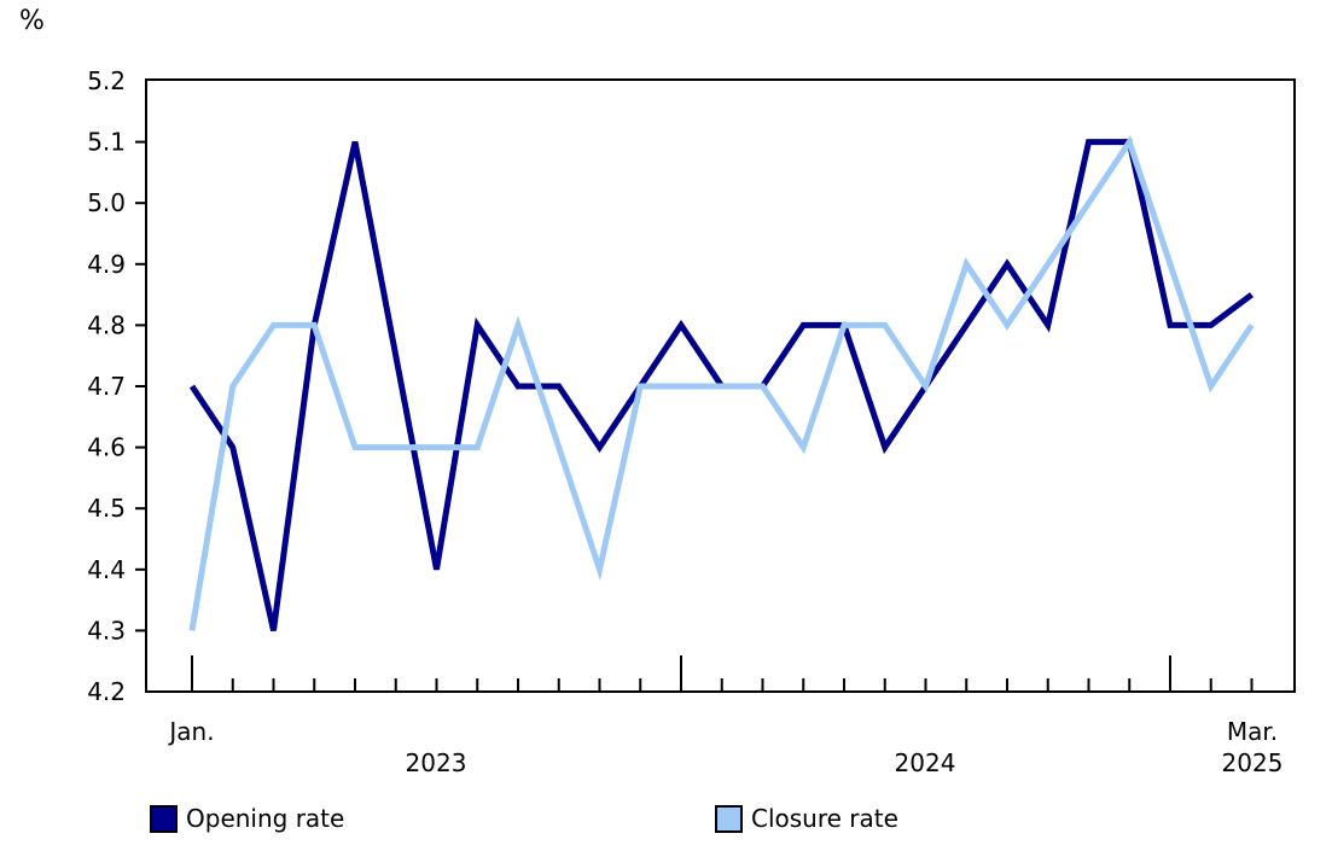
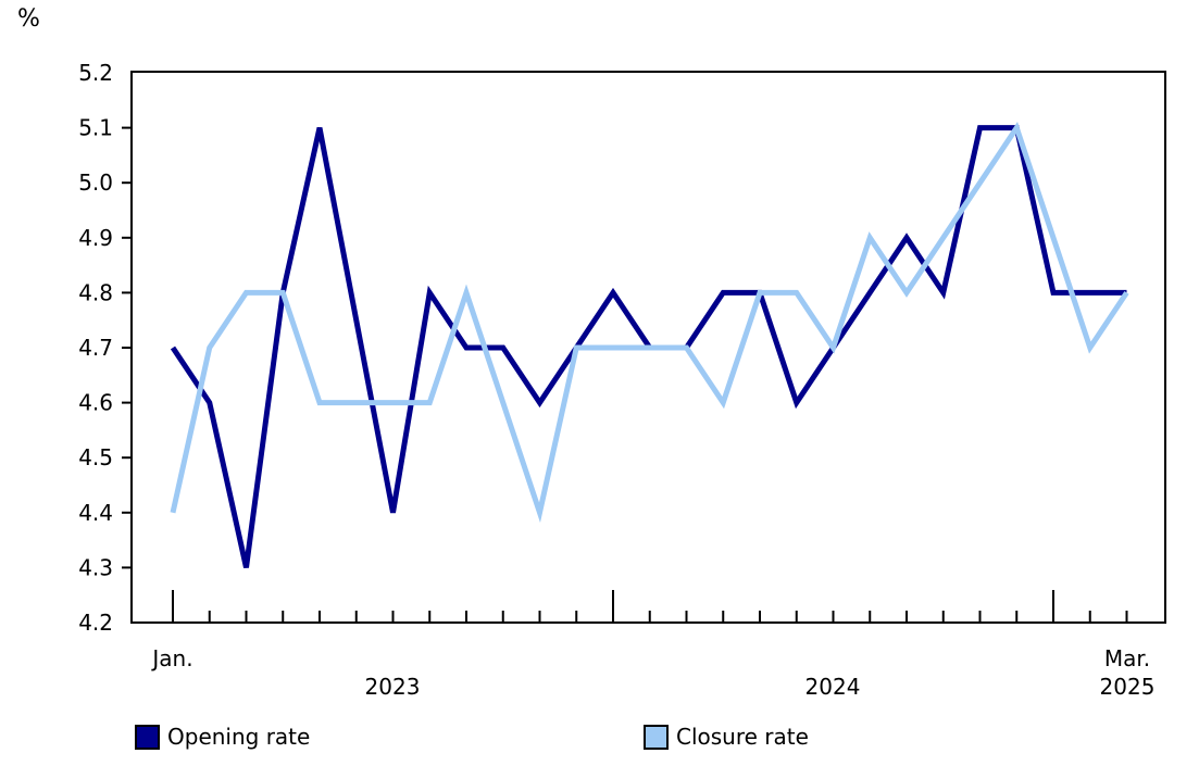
Closure rate/Jan. 2023: 4.3 -> 4.4
Opening rate/Mar. 2025: 4.85 -> 4.80
